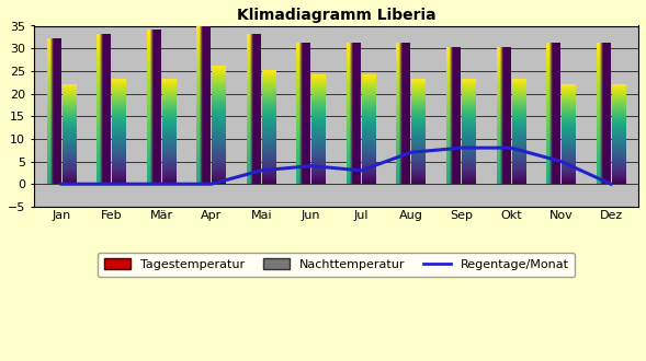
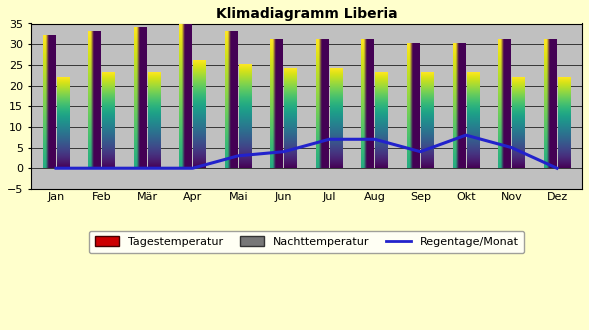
Jul: 3 -> 7
Sep: 8 -> 4
